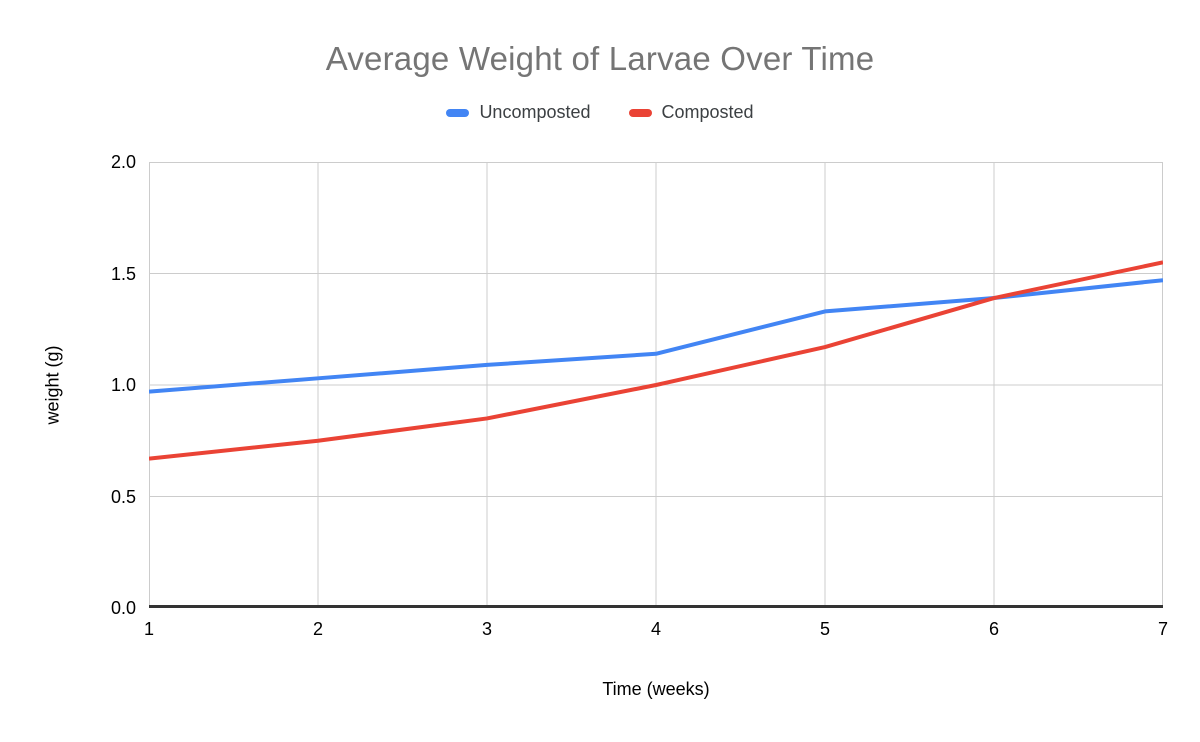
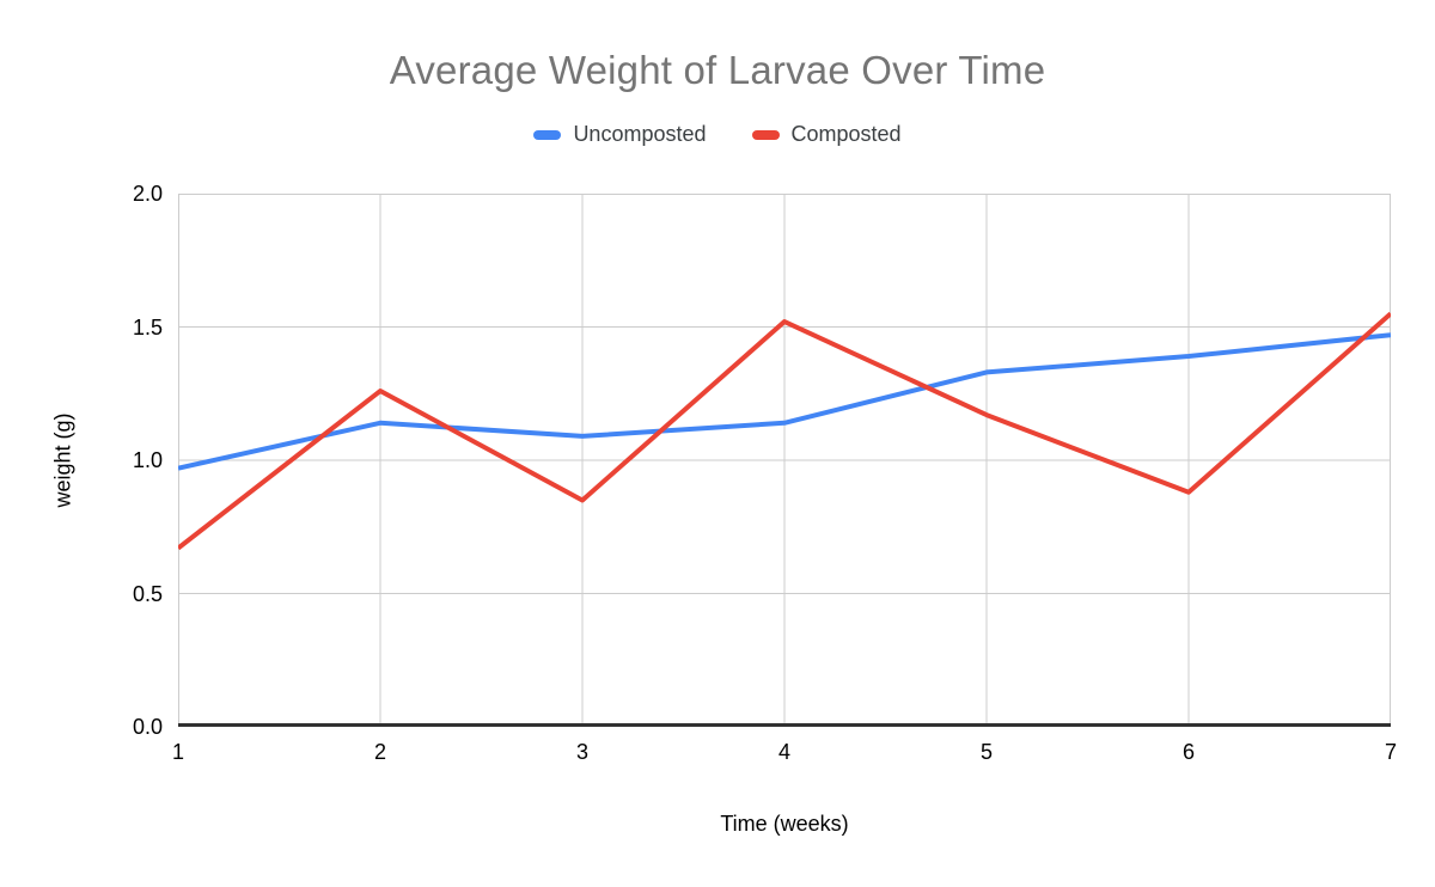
Uncomposted/2: 1.03 -> 1.14
Composted/2: 0.75 -> 1.26
Composted/4: 1.00 -> 1.52
Composted/6: 1.39 -> 0.88
